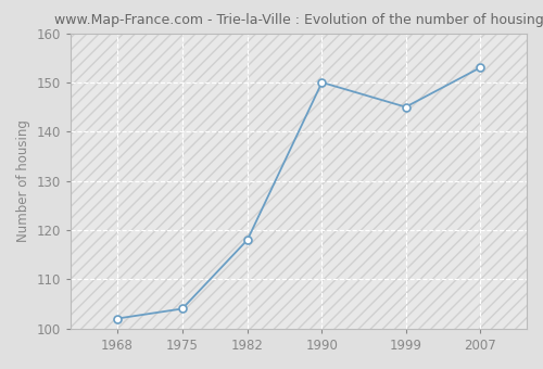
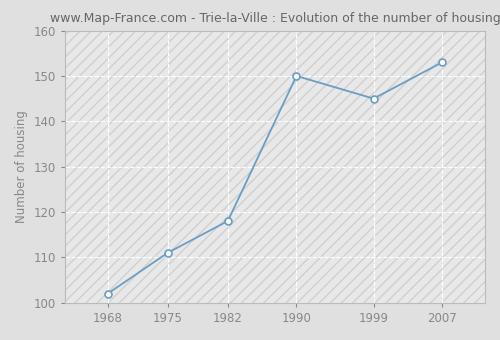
1975: 104 -> 111
